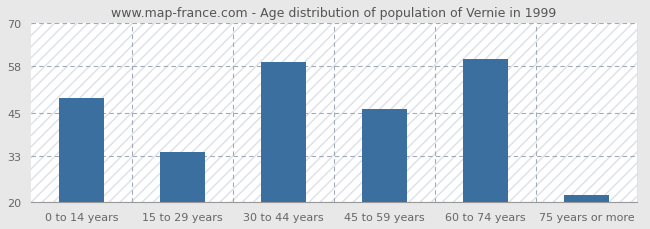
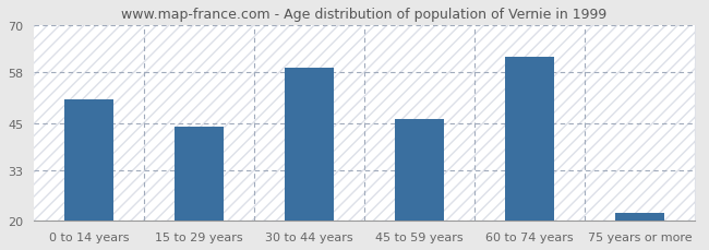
0 to 14 years: 49 -> 51
15 to 29 years: 34 -> 44
60 to 74 years: 60 -> 62
